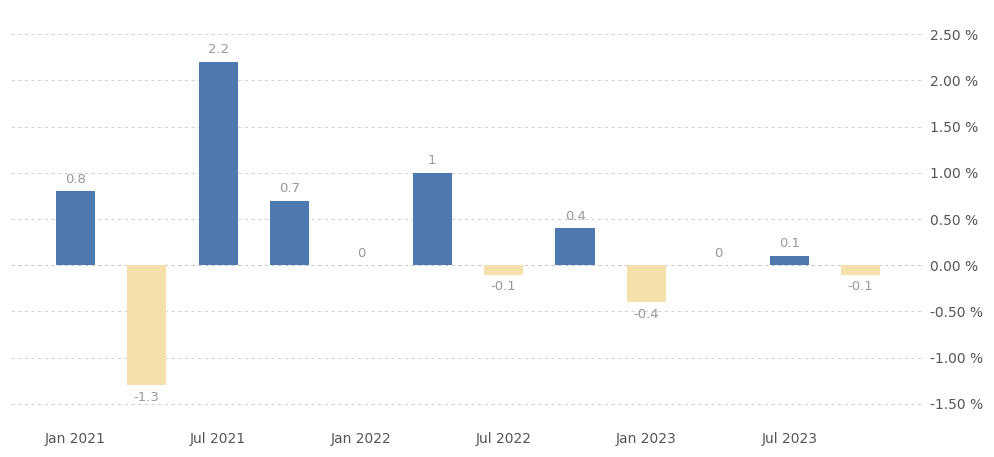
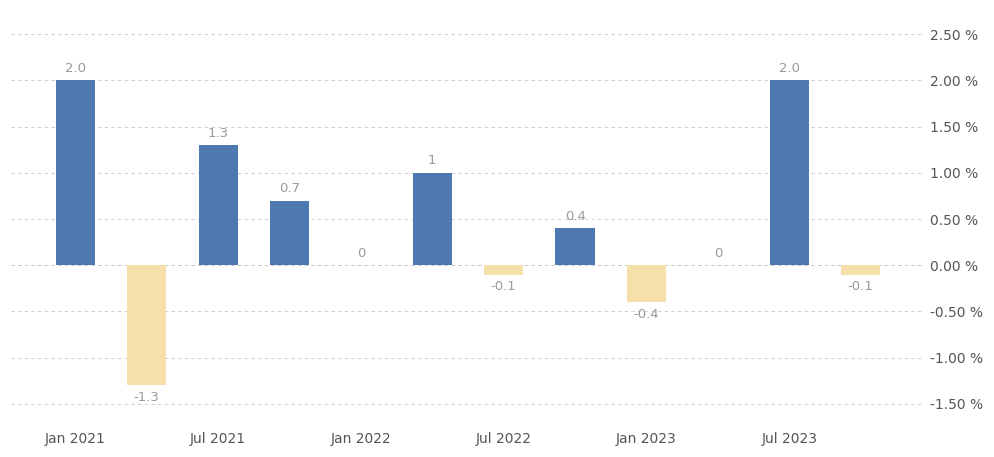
Jan 2021: 0.8 -> 2.0
Jul 2021: 2.2 -> 1.3
Jul 2023: 0.1 -> 2.0
